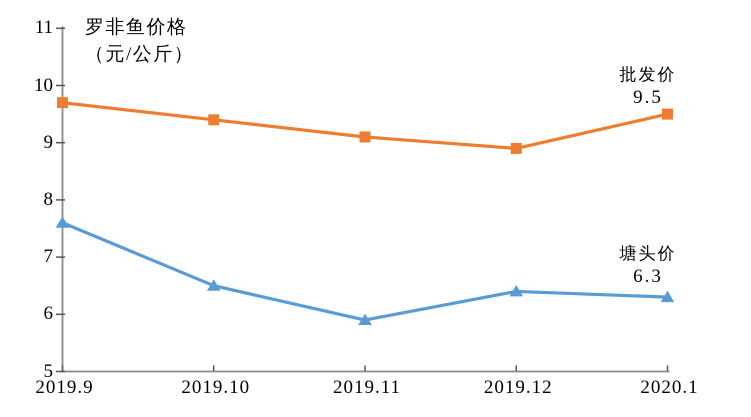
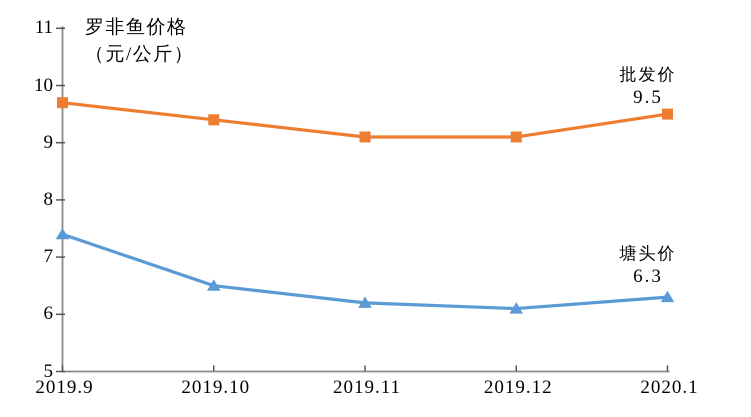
塘头价/2019.9: 7.6 -> 7.4
塘头价/2019.11: 5.9 -> 6.2
批发价/2019.12: 8.9 -> 9.1
塘头价/2019.12: 6.4 -> 6.1
